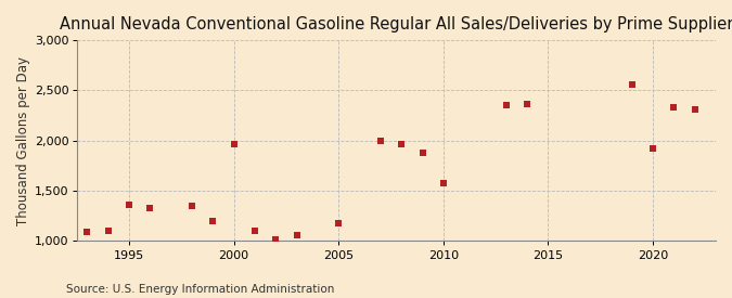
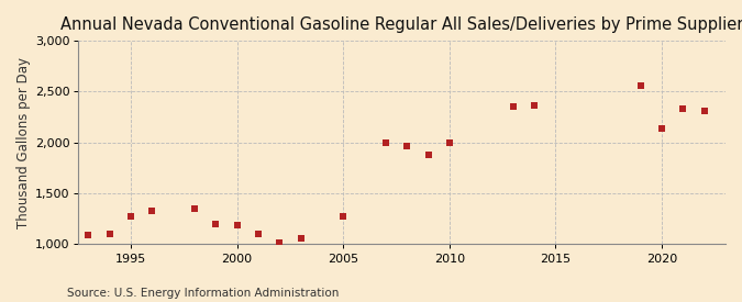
1995: 1,360 -> 1,270
2000: 1,960 -> 1,190
2005: 1,180 -> 1,270
2010: 1,580 -> 1,990
2020: 1,920 -> 2,130
